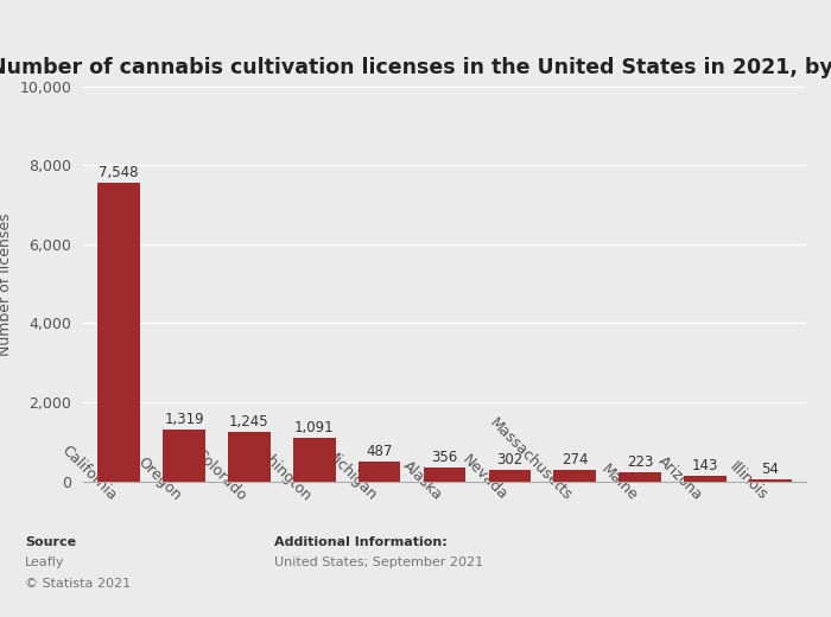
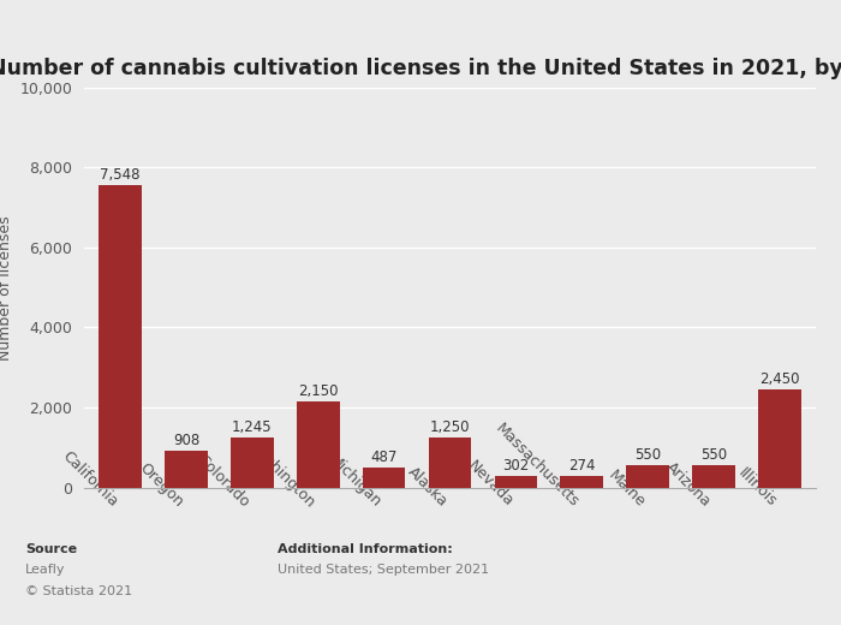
Oregon: 1,319 -> 908
Washington: 1,090 -> 2,150
Alaska: 360 -> 1,250
Maine: 220 -> 550
Arizona: 140 -> 550
Illinois: 50 -> 2,450
